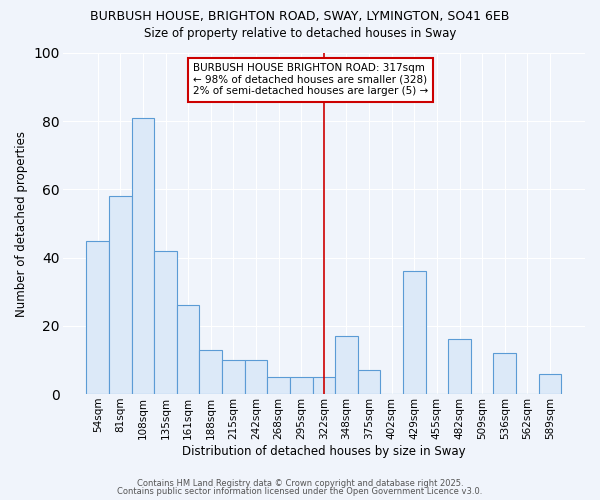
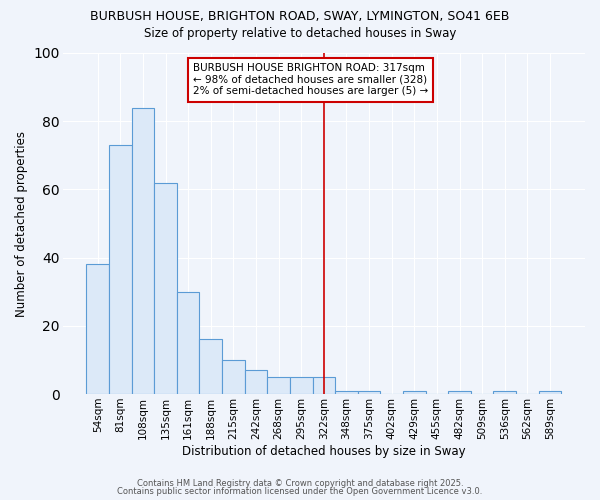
54sqm: 45 -> 38
81sqm: 58 -> 73
108sqm: 81 -> 84
135sqm: 42 -> 62
161sqm: 26 -> 30
188sqm: 13 -> 16
242sqm: 10 -> 7
348sqm: 17 -> 1
375sqm: 7 -> 1
429sqm: 36 -> 1
482sqm: 16 -> 1
536sqm: 12 -> 1
589sqm: 6 -> 1
